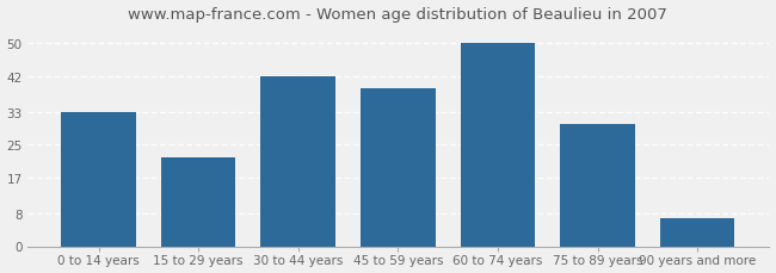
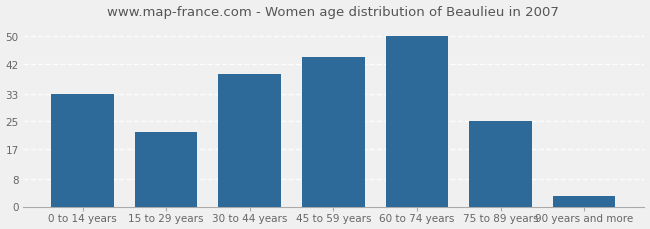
30 to 44 years: 42 -> 39
45 to 59 years: 39 -> 44
75 to 89 years: 30 -> 25
90 years and more: 7 -> 3
